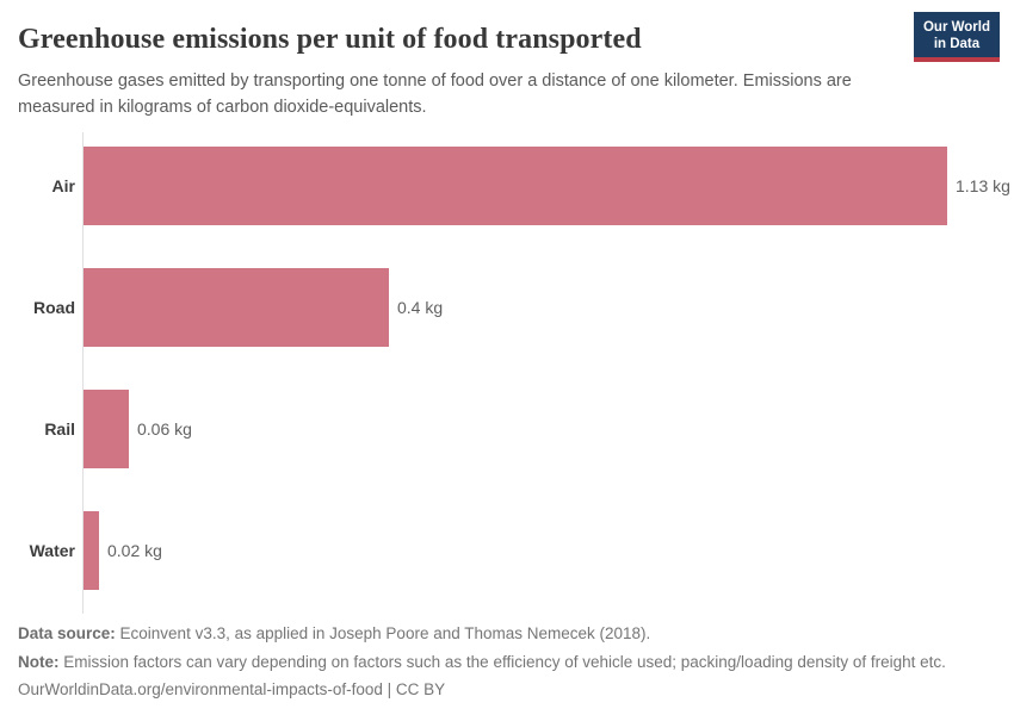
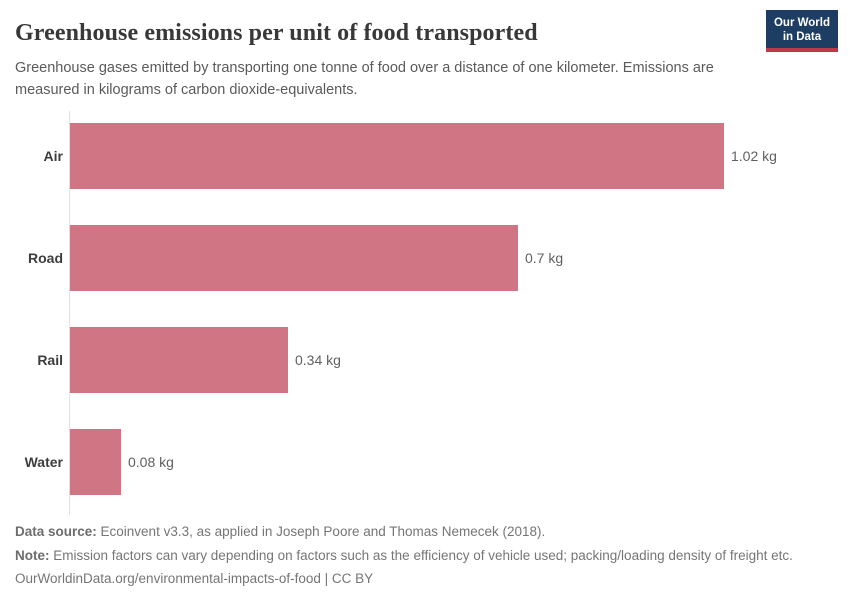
Air: 1.13 -> 1.02
Road: 0.4 -> 0.7
Rail: 0.06 -> 0.34
Water: 0.02 -> 0.08
